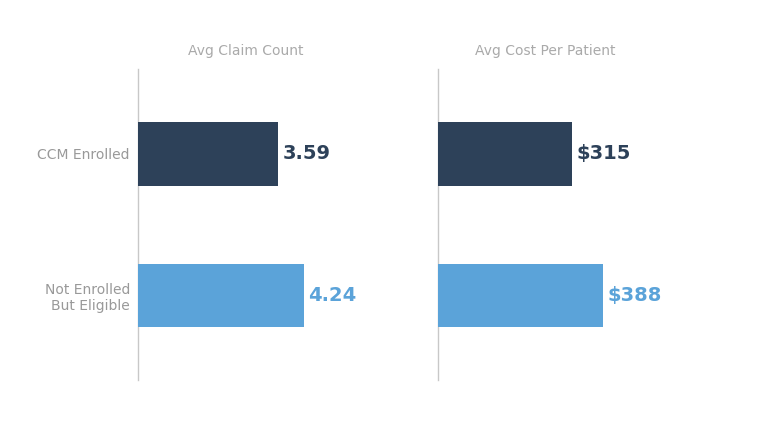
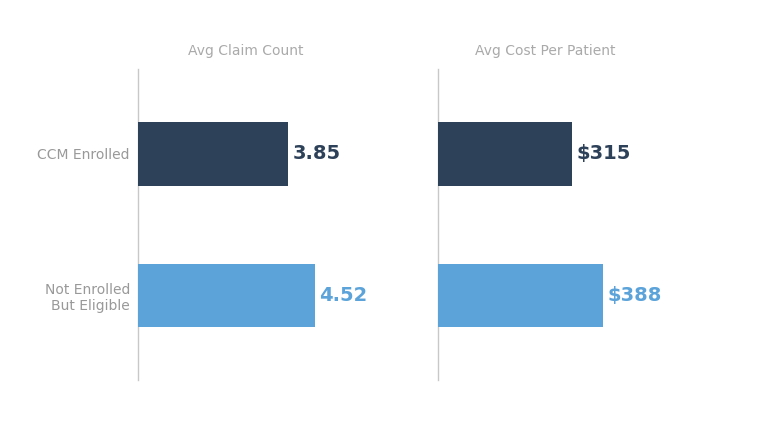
Avg Claim Count/CCM Enrolled: 3.59 -> 3.85
Avg Claim Count/Not Enrolled But Eligible: 4.24 -> 4.52
